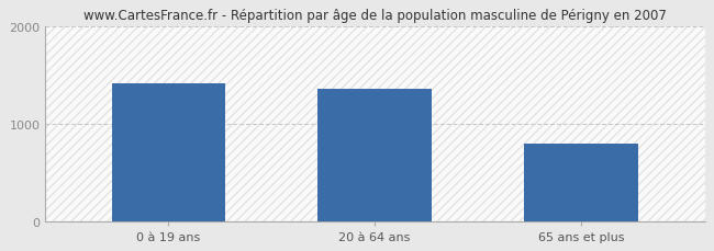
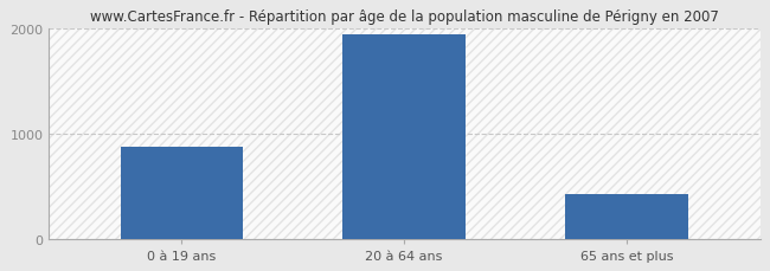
0 à 19 ans: 1420 -> 870
20 à 64 ans: 1360 -> 1950
65 ans et plus: 800 -> 420
